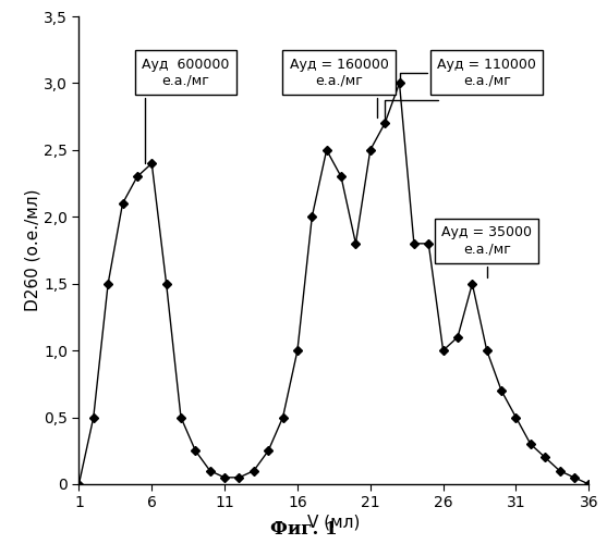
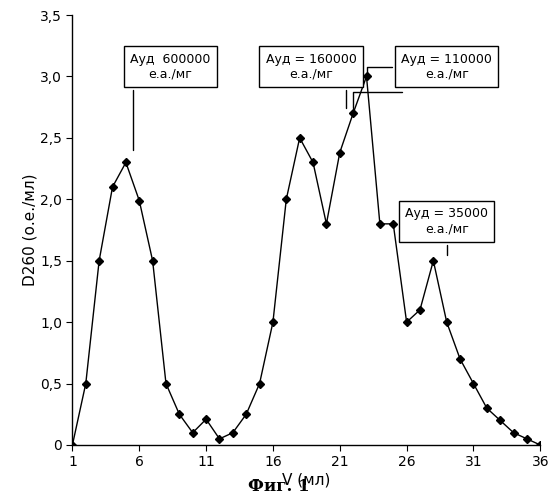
6: 2,40 -> 1,99
11: 0,05 -> 0,21
21: 2,50 -> 2,38
